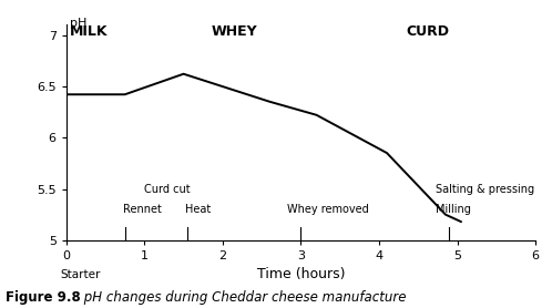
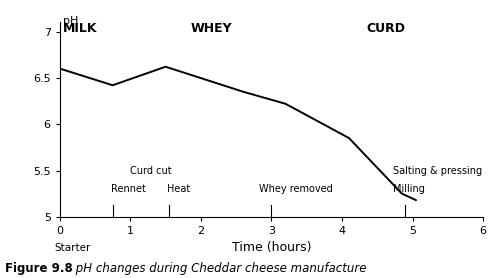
0: 6.42 -> 6.60
